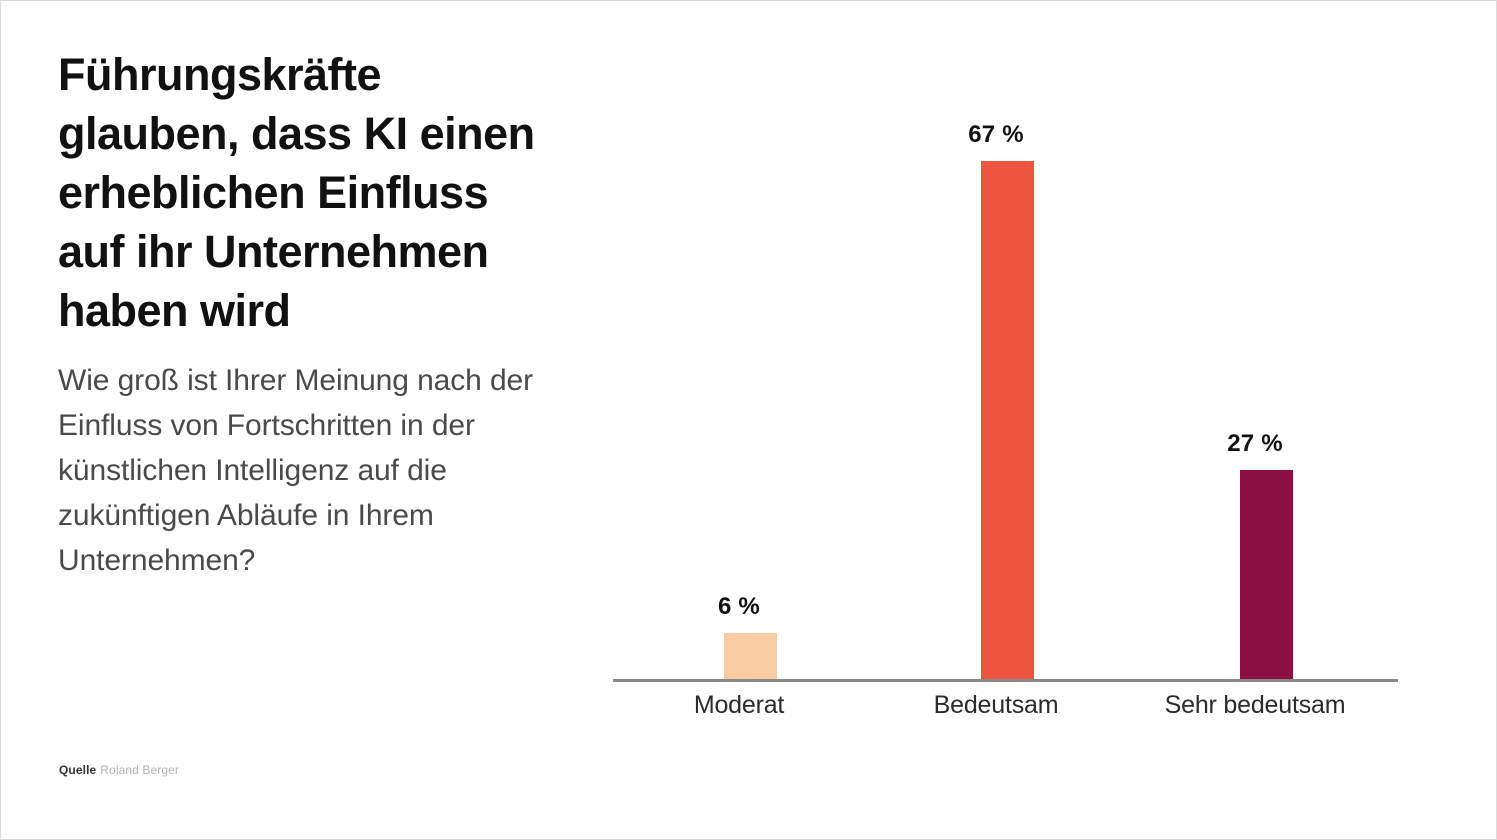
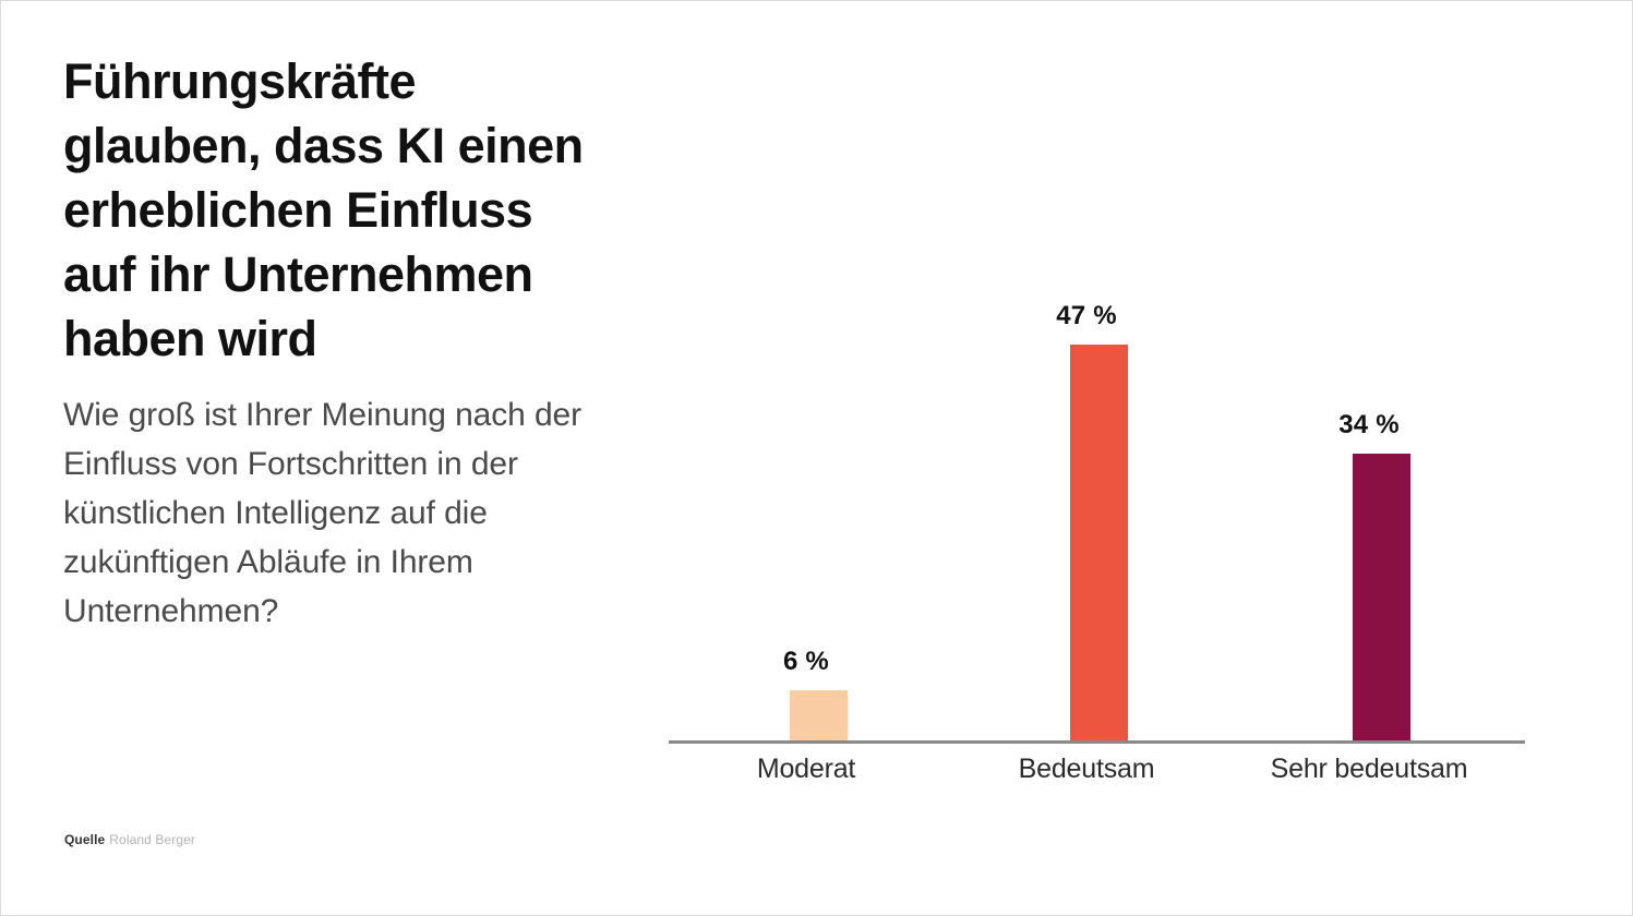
Bedeutsam: 67 -> 47
Sehr bedeutsam: 27 -> 34
